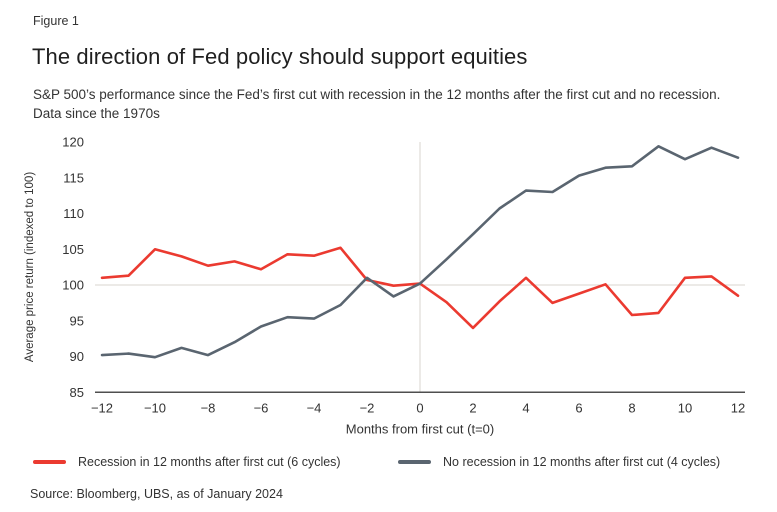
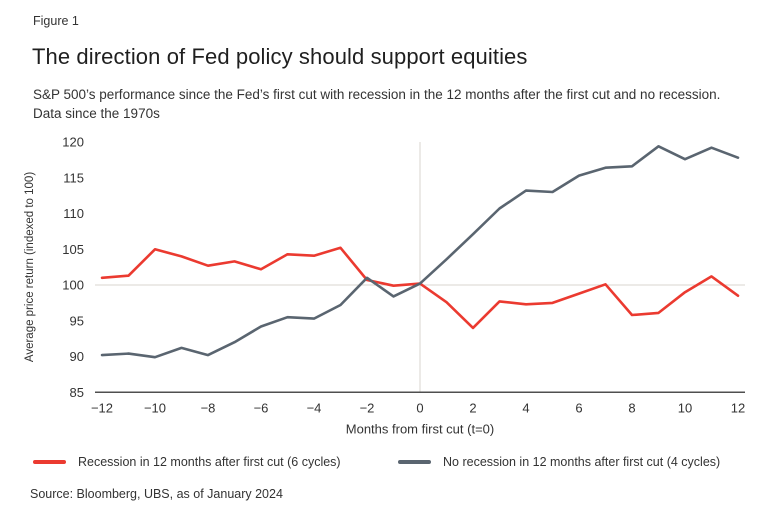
Recession in 12 months after first cut (6 cycles)/4: 101 -> 97
Recession in 12 months after first cut (6 cycles)/10: 101 -> 99
